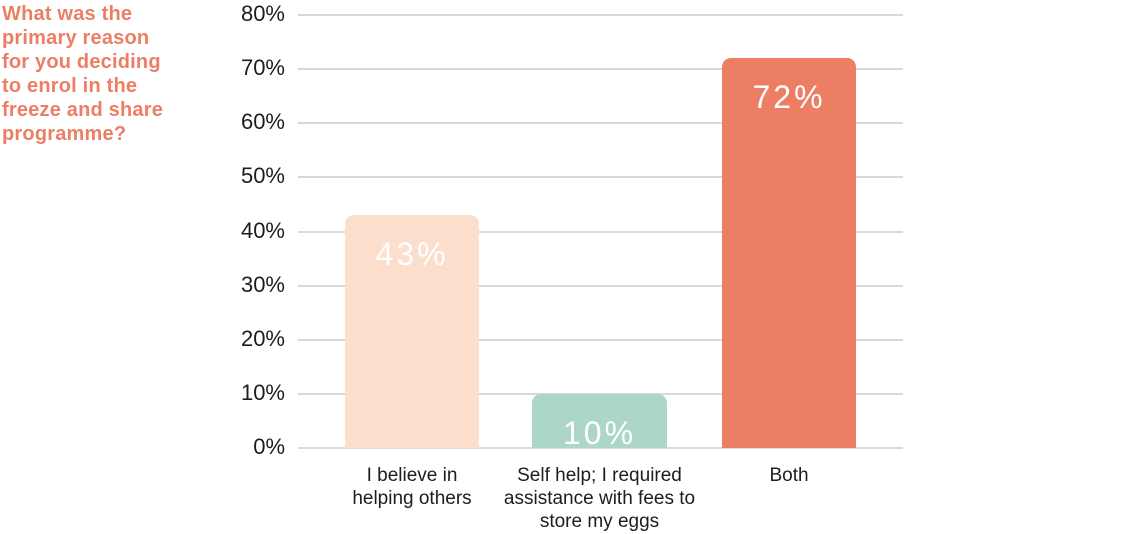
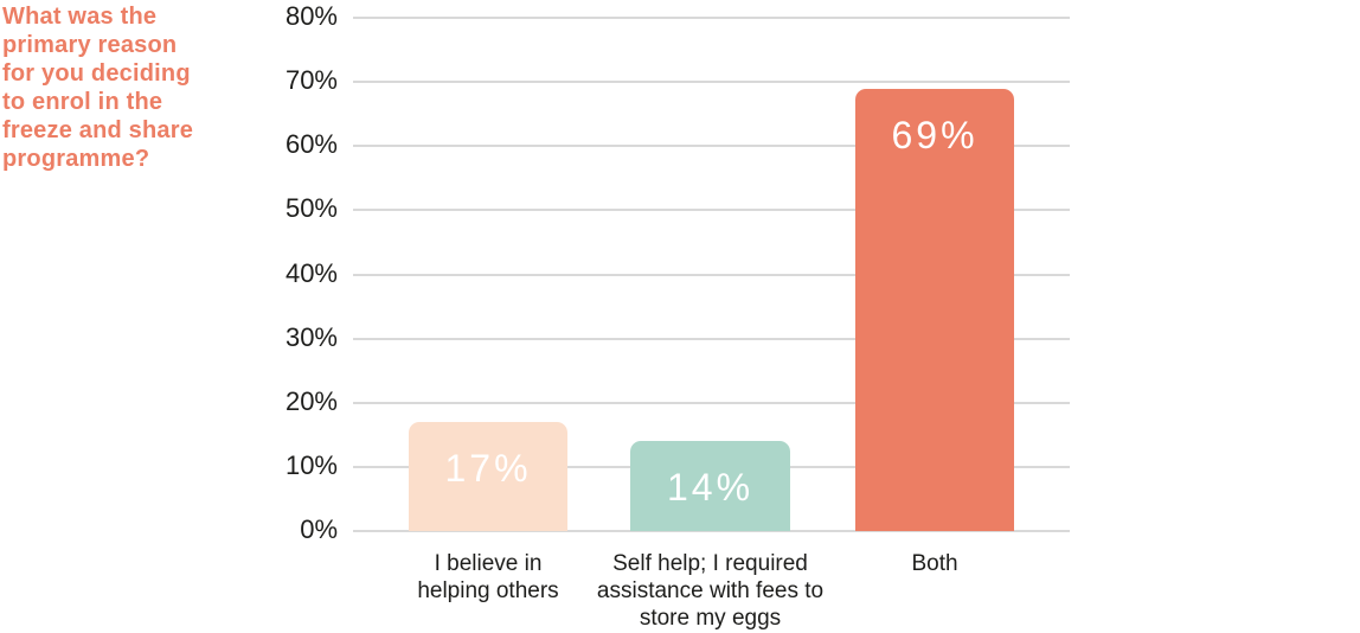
I believe in helping others: 43% -> 17%
Self help; I required assistance with fees to store my eggs: 10% -> 14%
Both: 72% -> 69%
